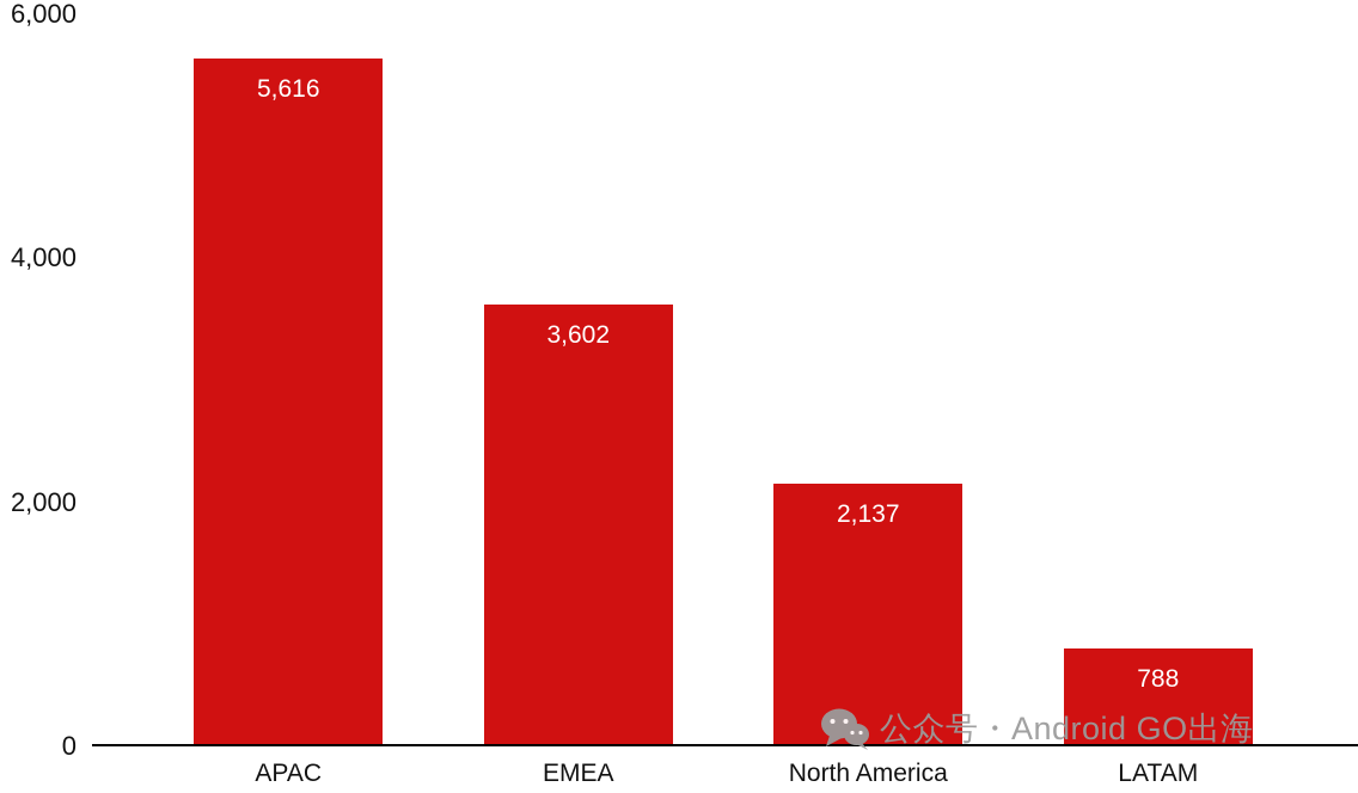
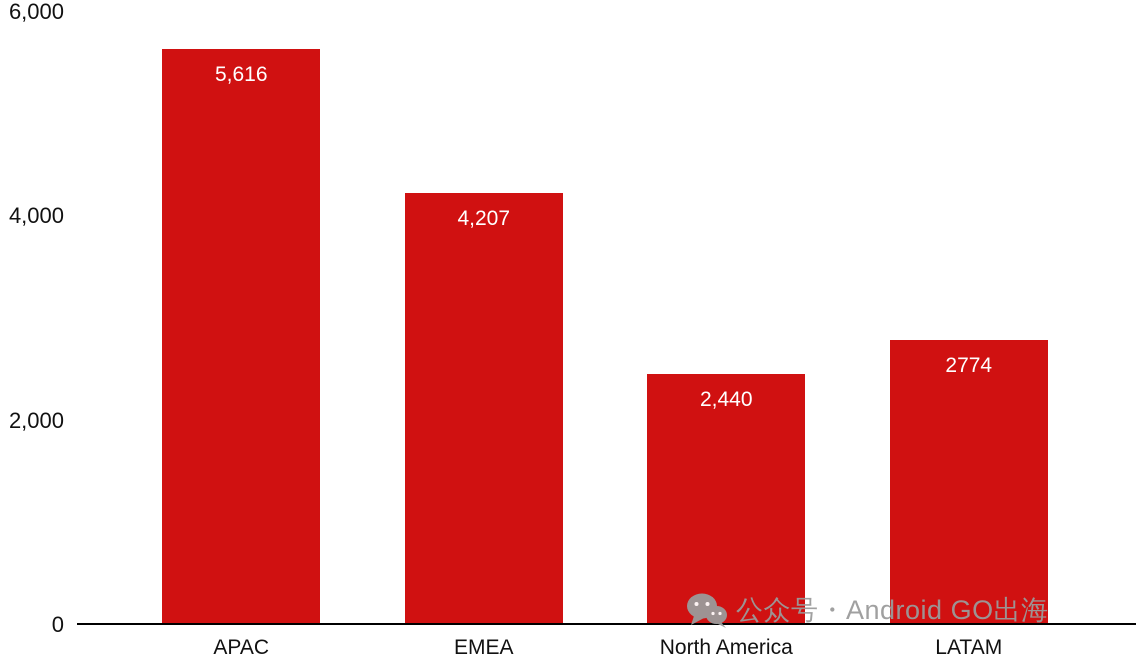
EMEA: 3,602 -> 4,207
North America: 2,137 -> 2,440
LATAM: 788 -> 2774
